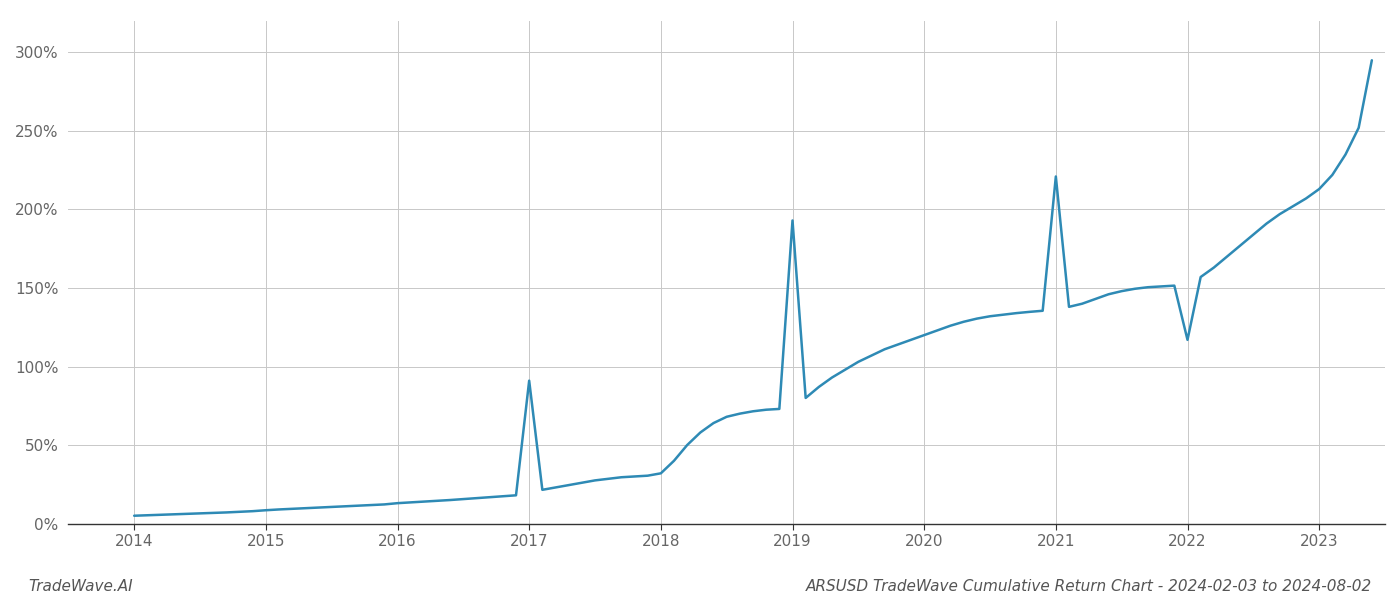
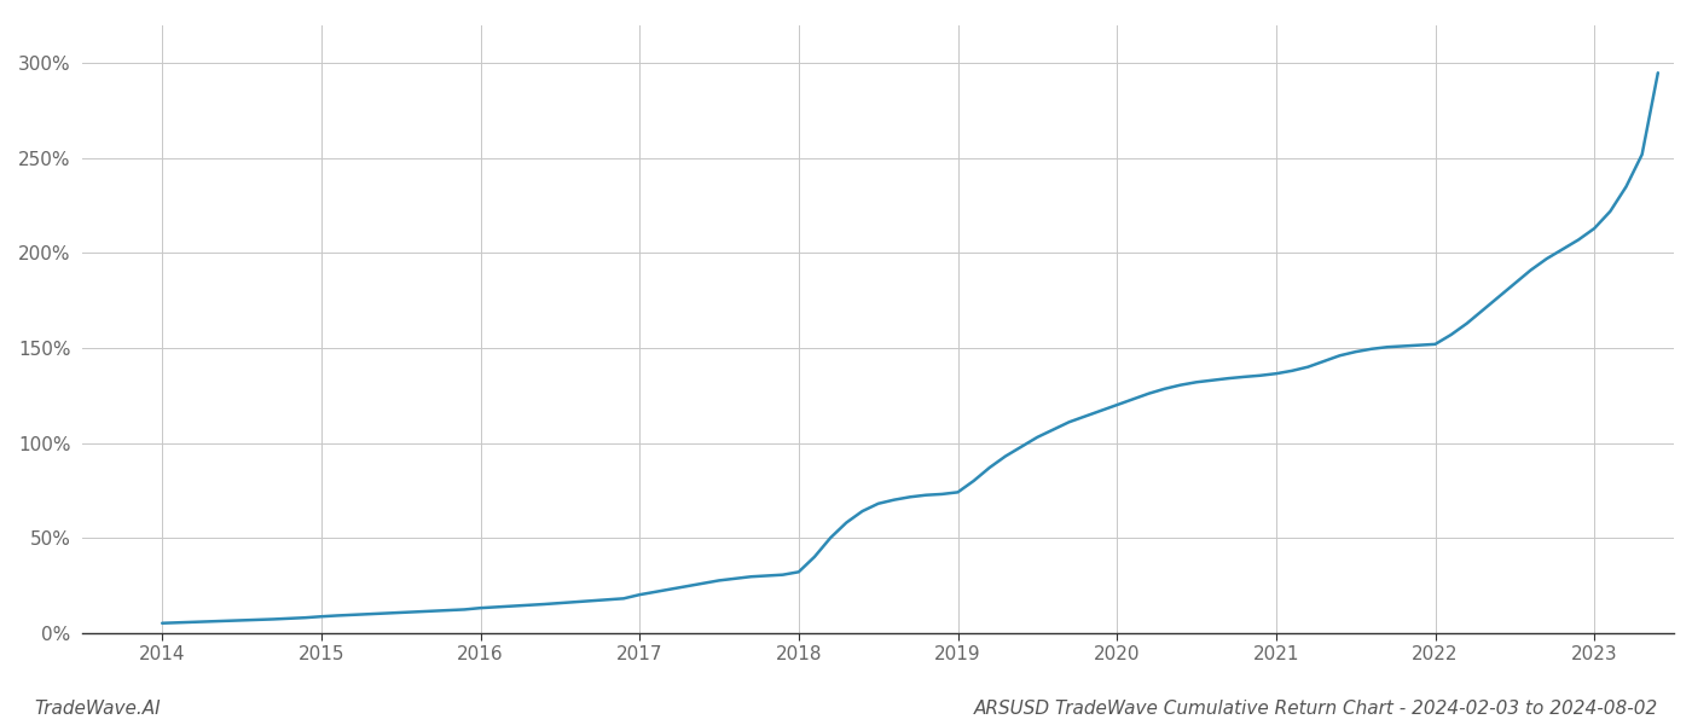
2017: 91% -> 20%
2019: 193% -> 74%
2021: 221% -> 136%
2022: 117% -> 152%
